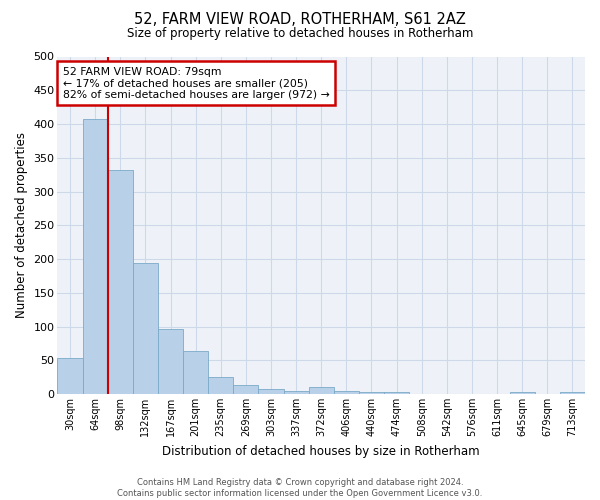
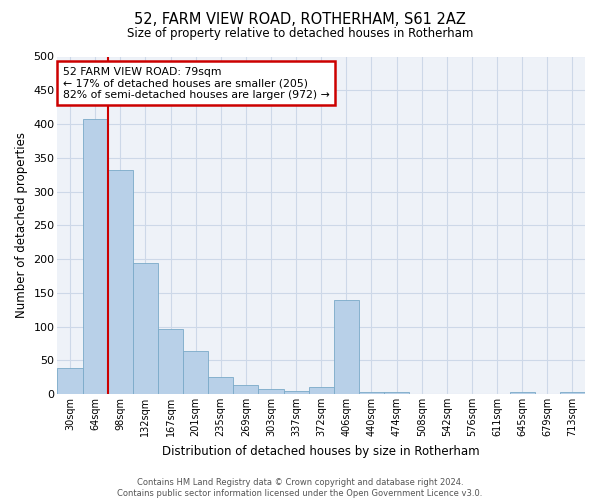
30sqm: 53 -> 38
406sqm: 5 -> 140
